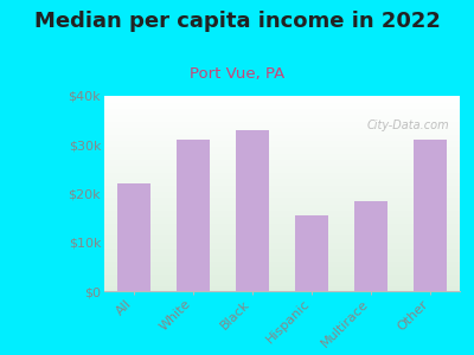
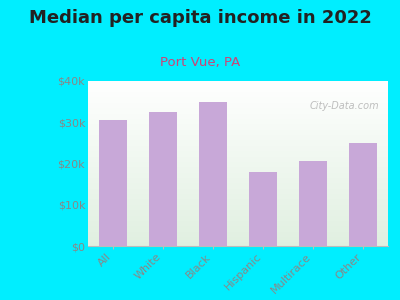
All: $22.0k -> $30.5k
White: $31.0k -> $32.5k
Black: $33.0k -> $35.0k
Hispanic: $15.5k -> $18.0k
Multirace: $18.5k -> $20.5k
Other: $31.0k -> $25.0k
